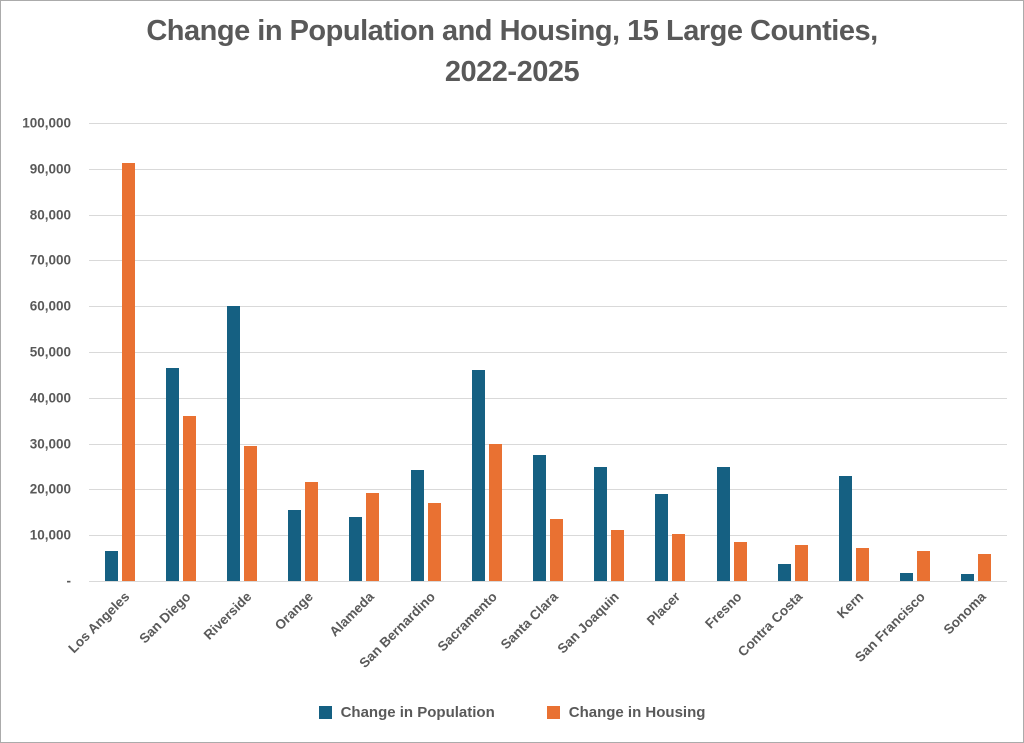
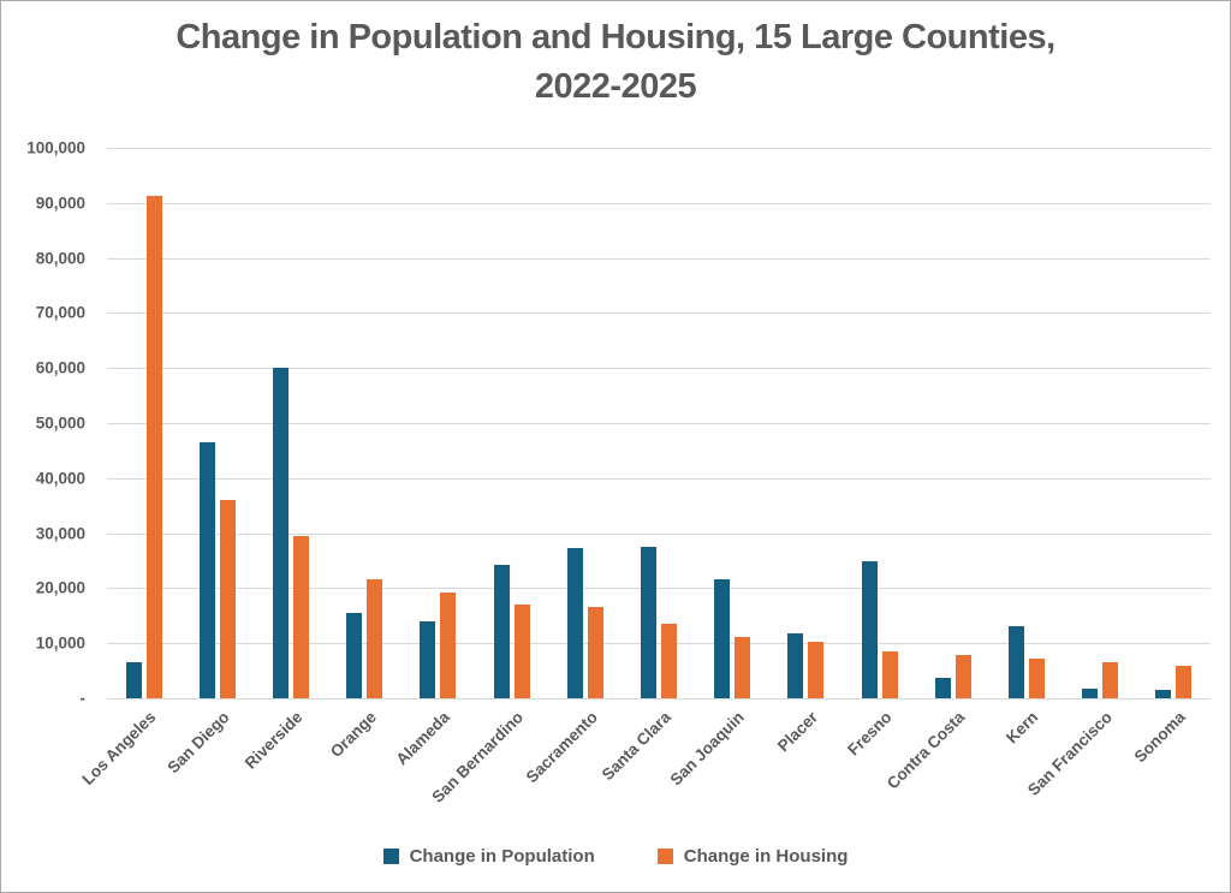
Change in Population/Sacramento: 46000 -> 27000
Change in Housing/Sacramento: 30000 -> 17000
Change in Population/San Joaquin: 25000 -> 22000
Change in Population/Placer: 19000 -> 12000
Change in Population/Kern: 23000 -> 13000
